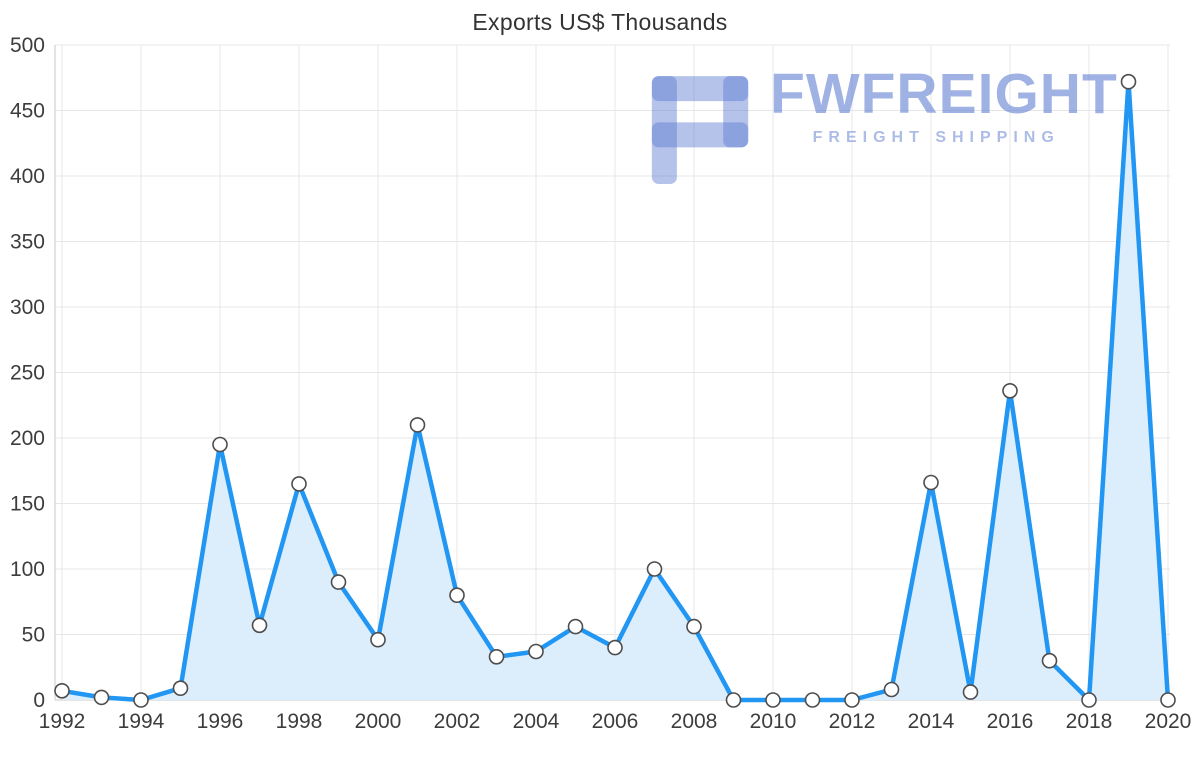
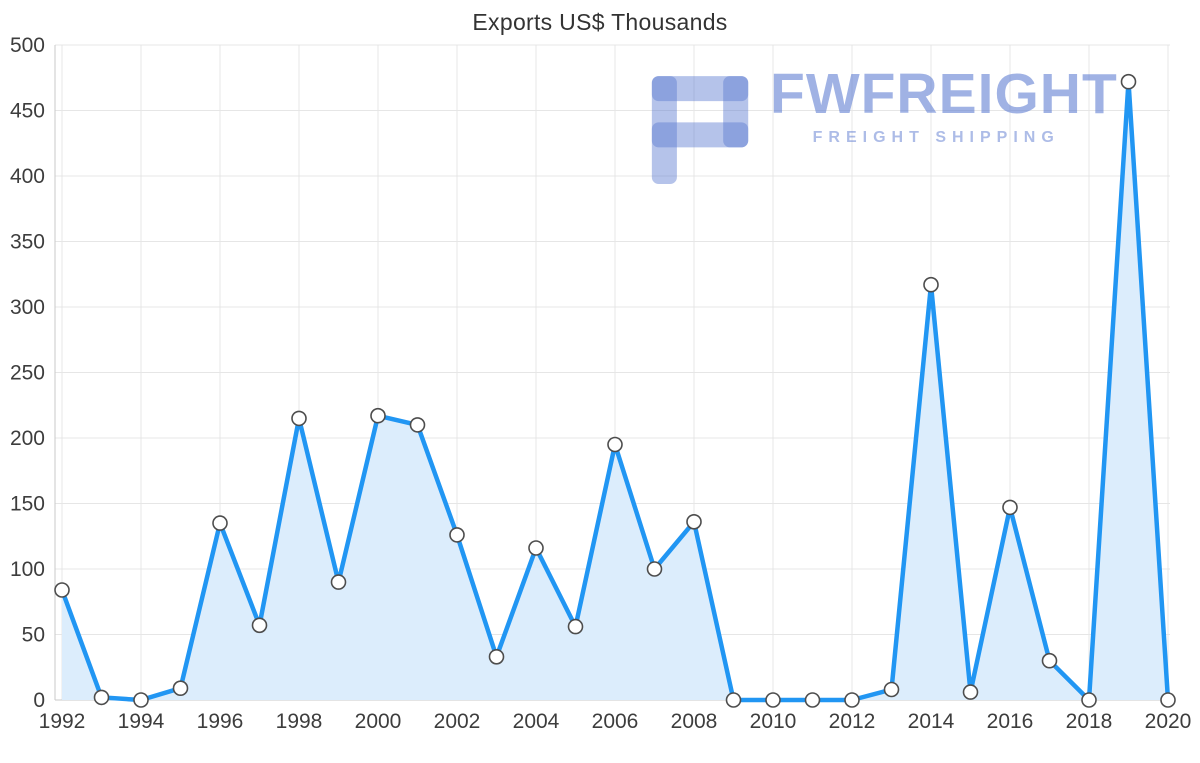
1992: 7 -> 84
1996: 195 -> 135
1998: 165 -> 215
2000: 46 -> 217
2002: 80 -> 126
2004: 37 -> 116
2006: 40 -> 195
2008: 56 -> 136
2014: 166 -> 317
2016: 236 -> 147
